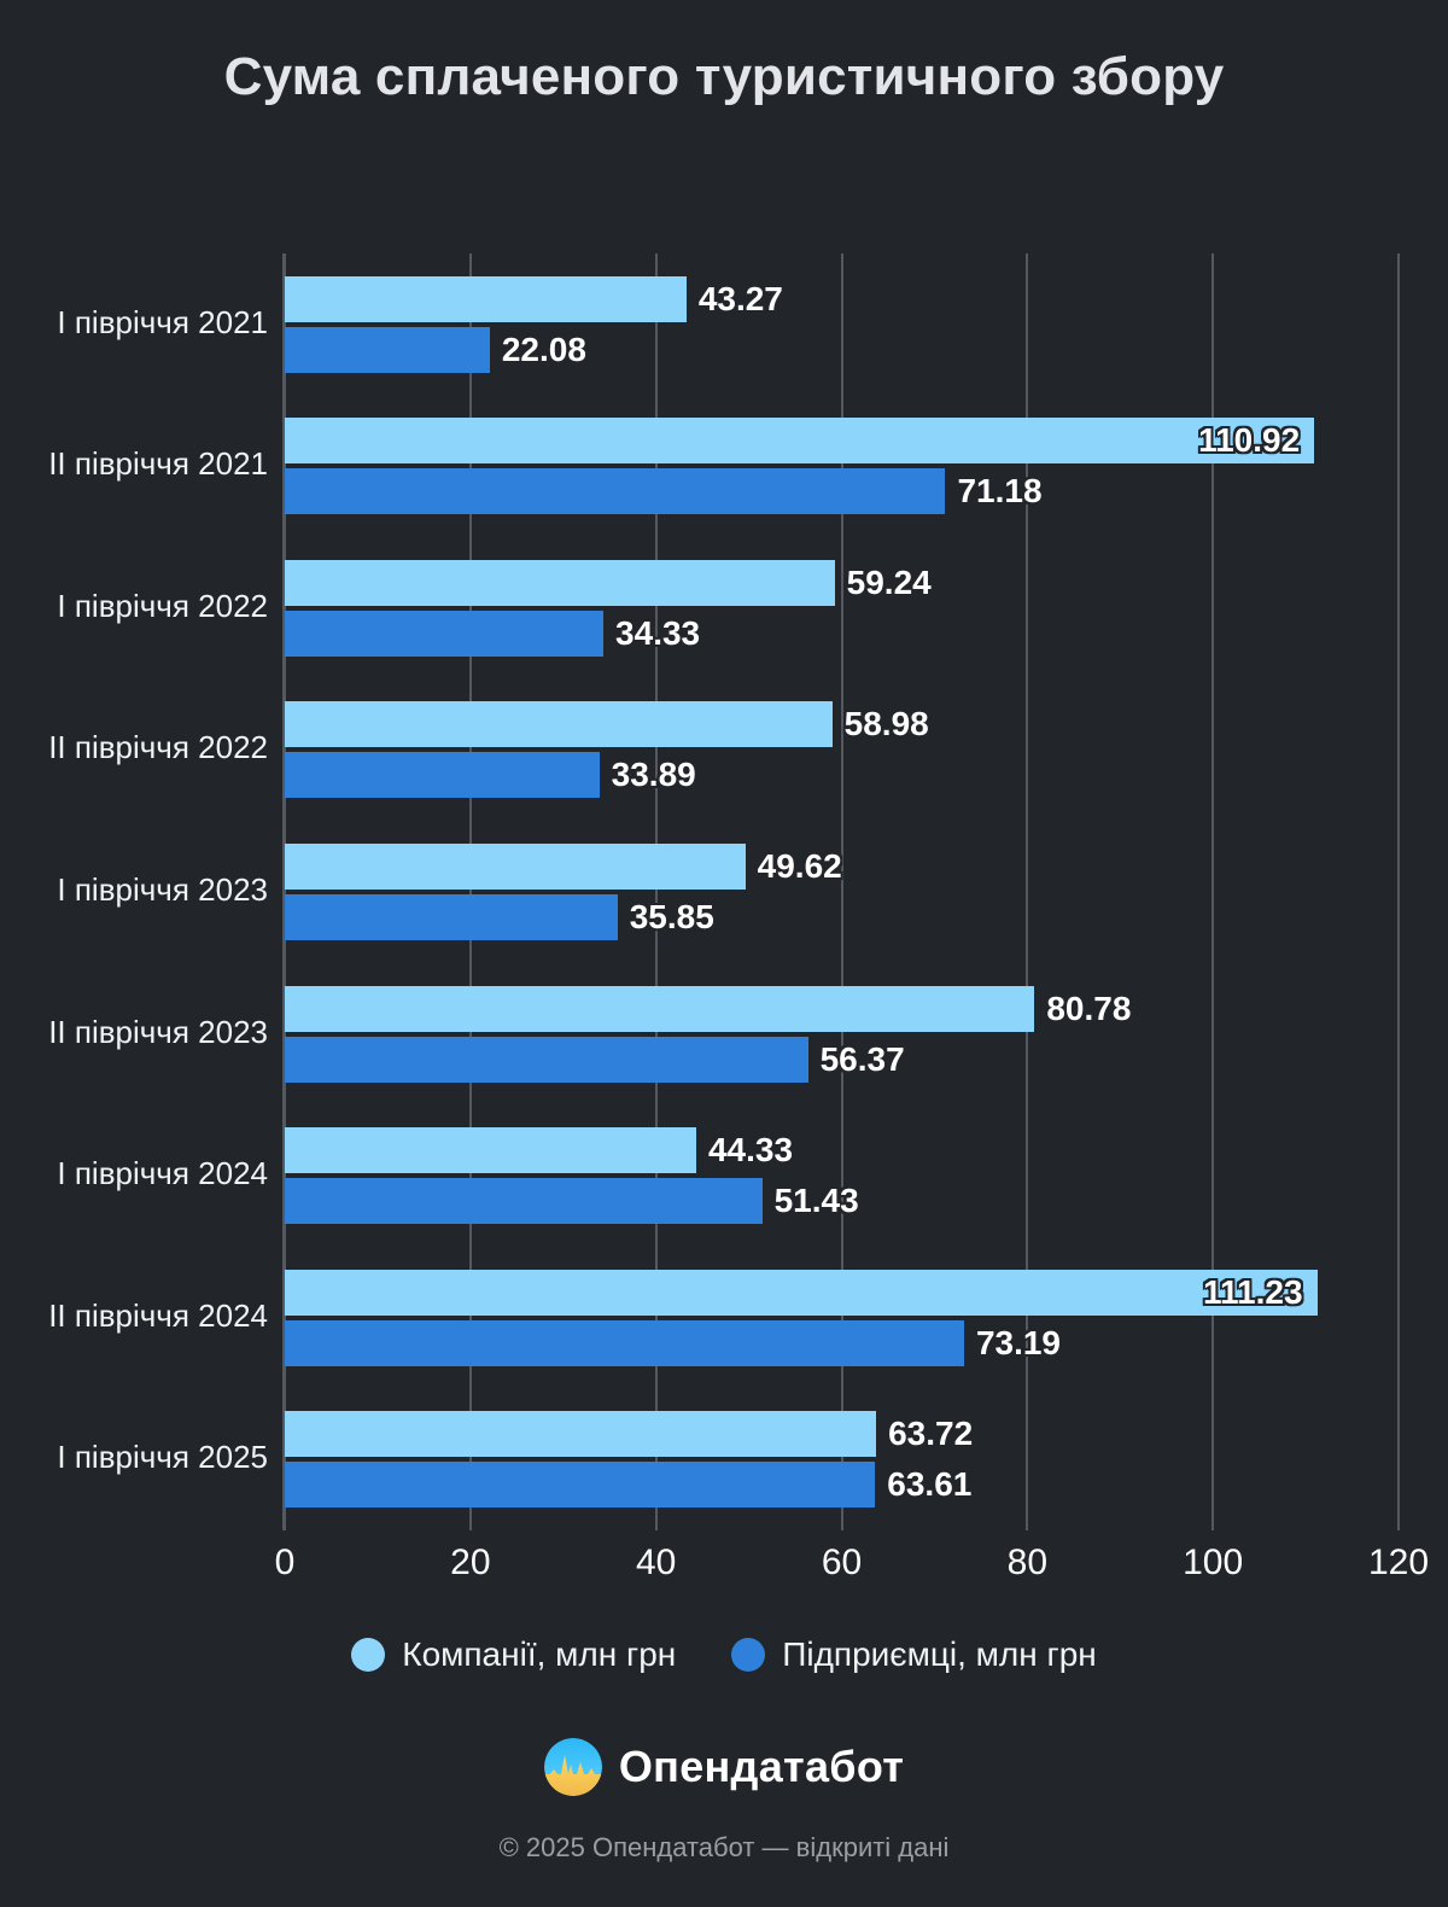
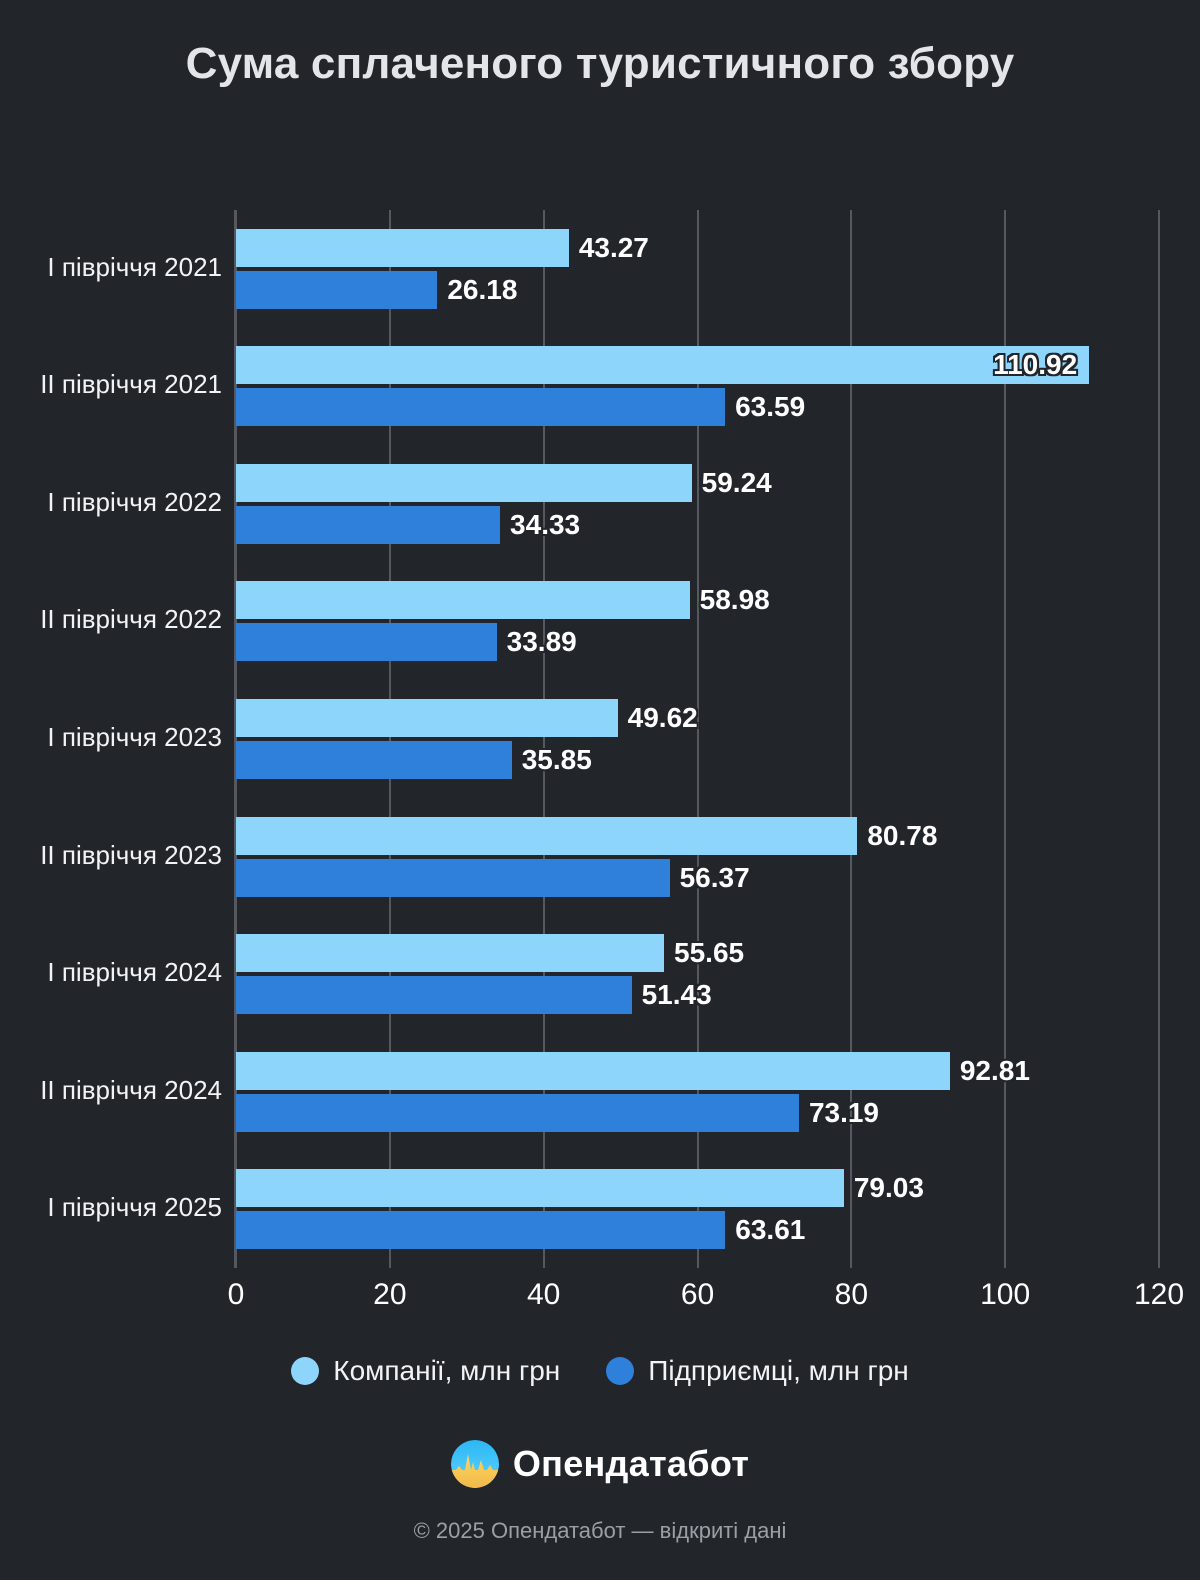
Підприємці, млн грн/I півріччя 2021: 22.08 -> 26.18
Підприємці, млн грн/II півріччя 2021: 71.18 -> 63.59
Компанії, млн грн/I півріччя 2024: 44.33 -> 55.65
Компанії, млн грн/II півріччя 2024: 111.23 -> 92.81
Компанії, млн грн/I півріччя 2025: 63.72 -> 79.03
